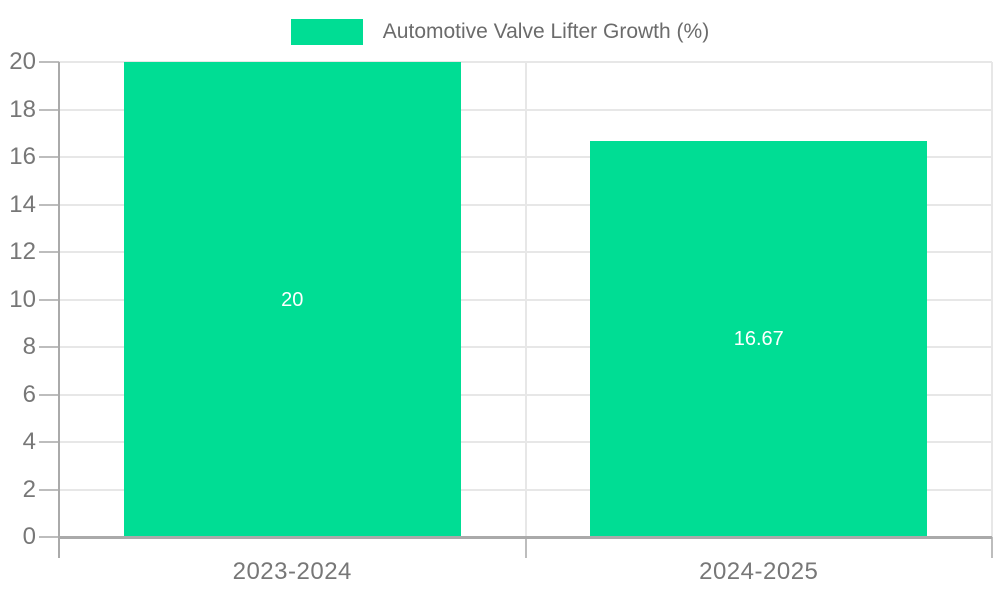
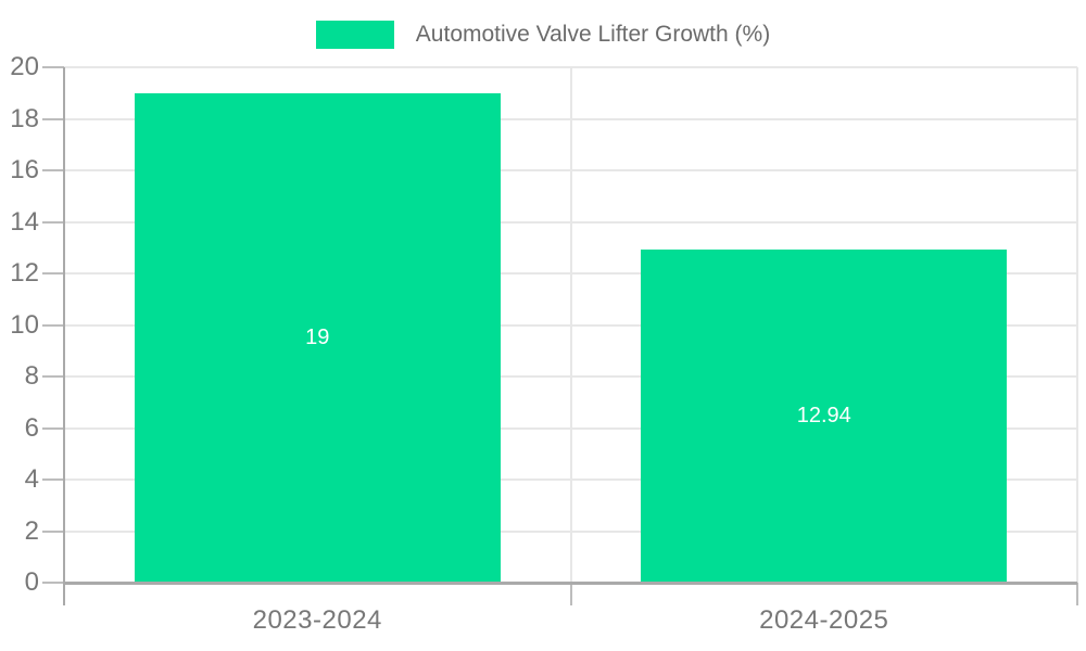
2023-2024: 20 -> 19
2024-2025: 16.67 -> 12.94
